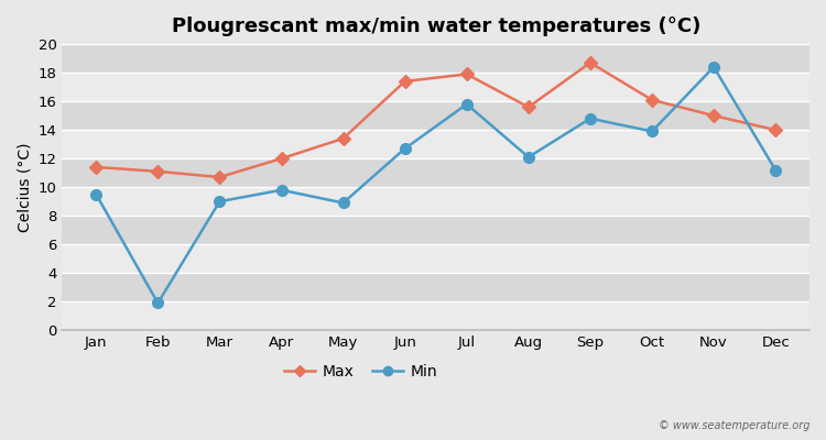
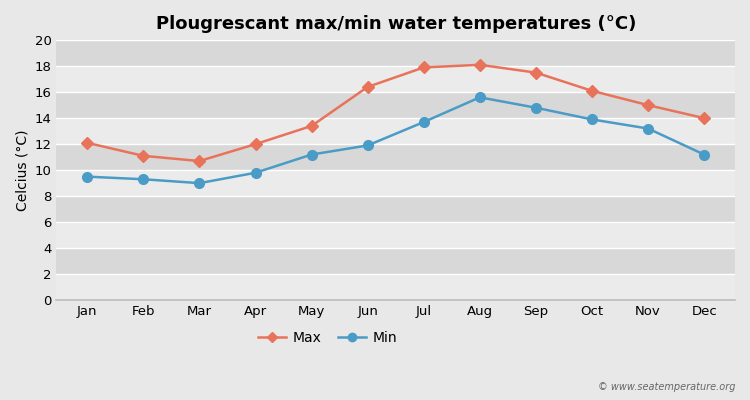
Max/Jan: 11.4 -> 12.1
Min/Feb: 1.9 -> 9.3
Min/May: 8.9 -> 11.2
Max/Jun: 17.4 -> 16.4
Min/Jun: 12.7 -> 11.9
Min/Jul: 15.8 -> 13.7
Max/Aug: 15.6 -> 18.1
Min/Aug: 12.1 -> 15.6
Max/Sep: 18.7 -> 17.5
Min/Nov: 18.4 -> 13.2
